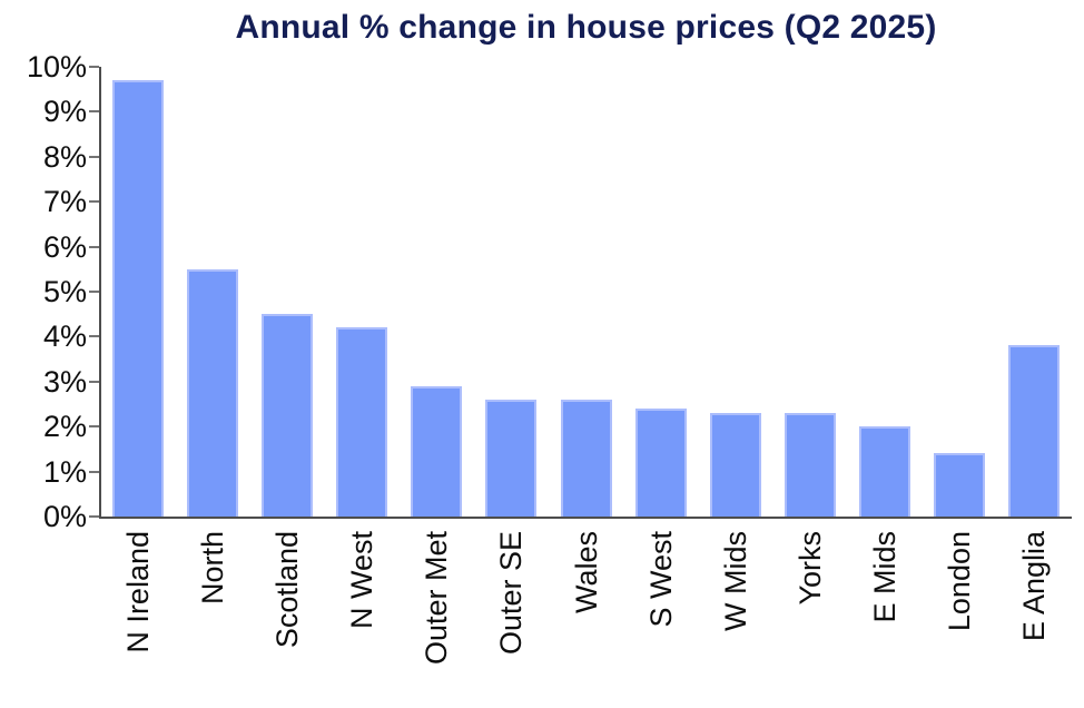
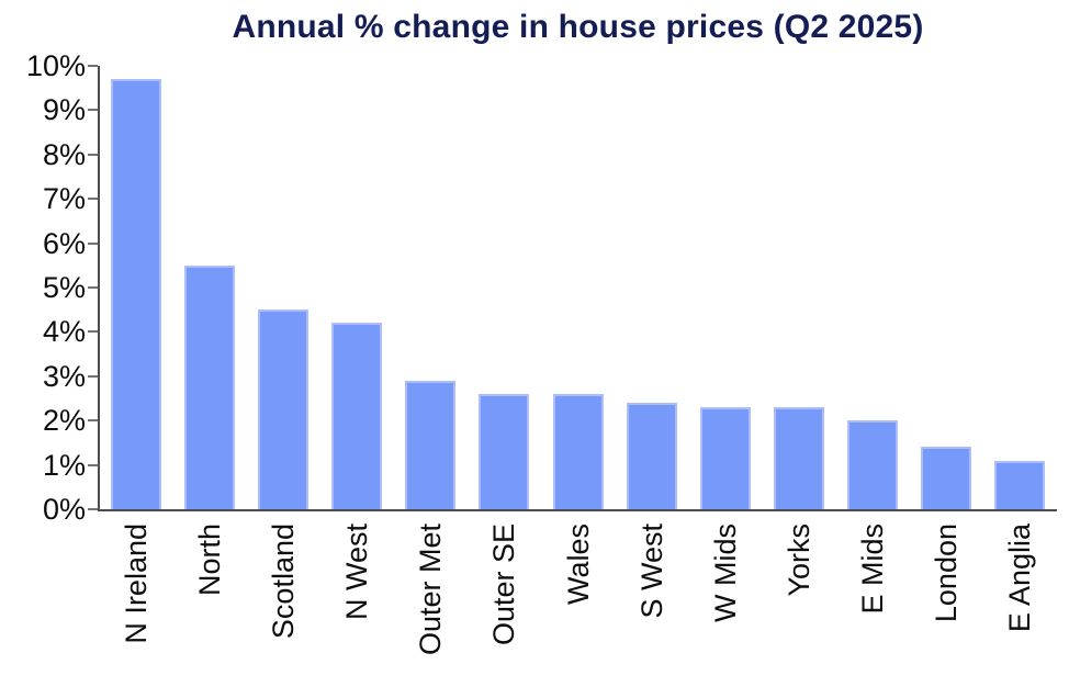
E Anglia: 3.8% -> 1.1%
